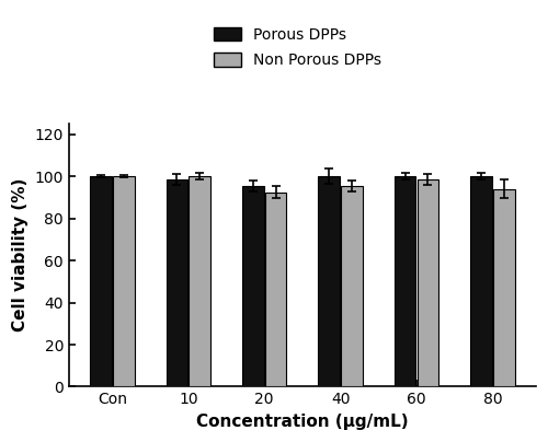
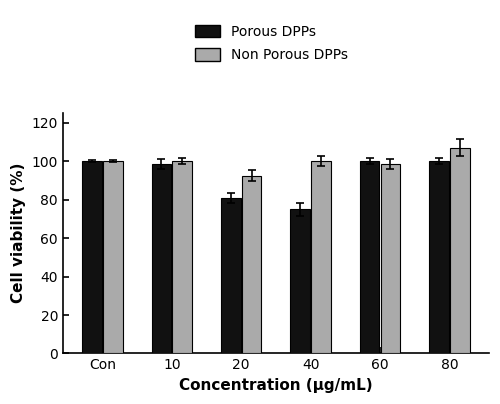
Porous DPPs/20: 96 -> 81
Porous DPPs/40: 100 -> 75
Non Porous DPPs/40: 96 -> 100
Non Porous DPPs/80: 94 -> 107
